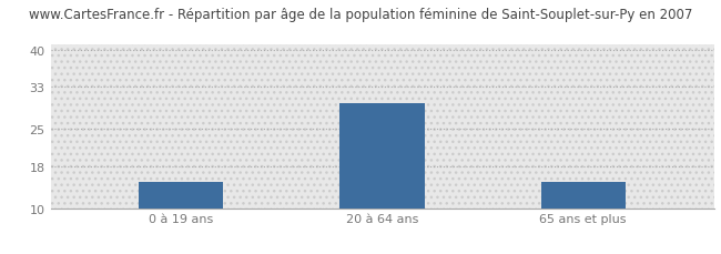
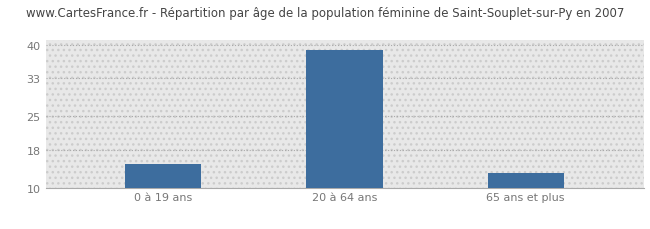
20 à 64 ans: 30 -> 39
65 ans et plus: 15 -> 13
